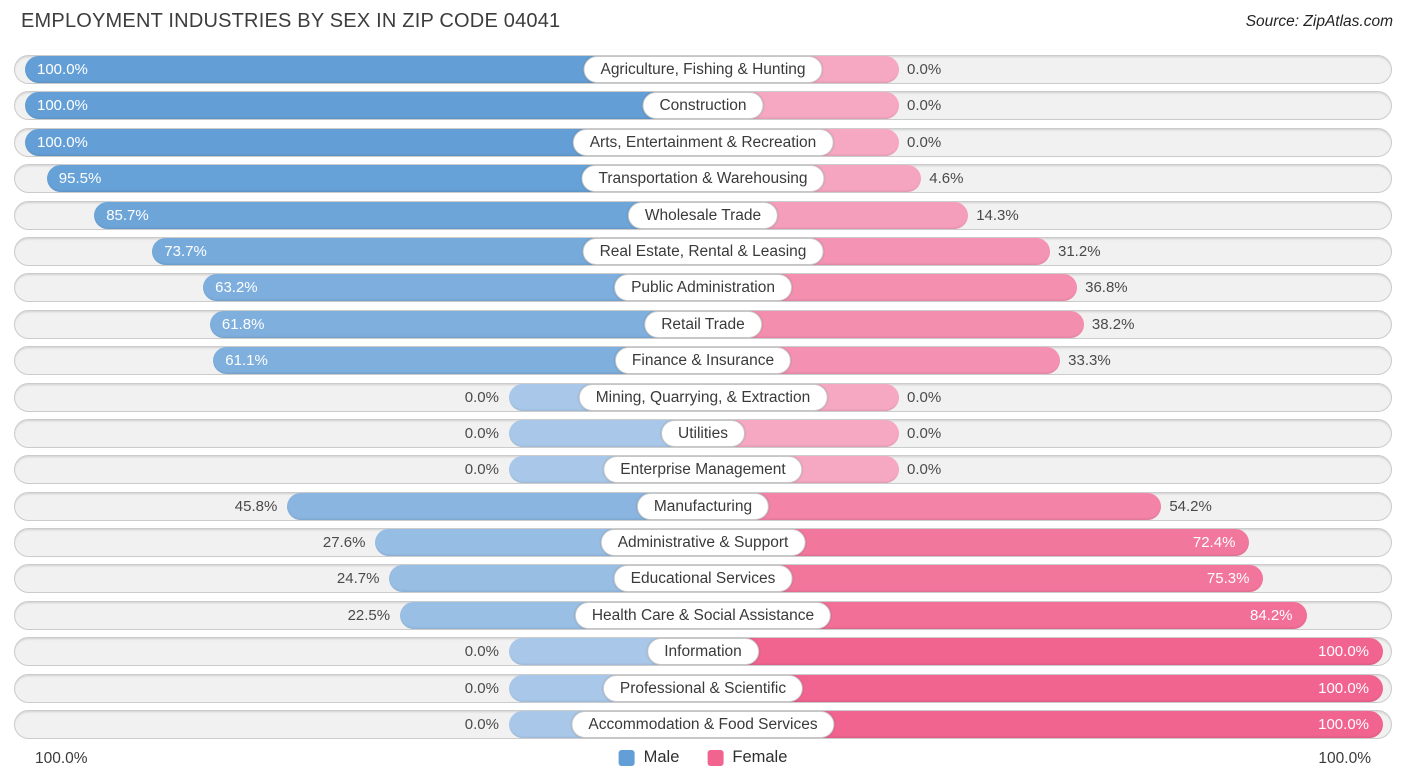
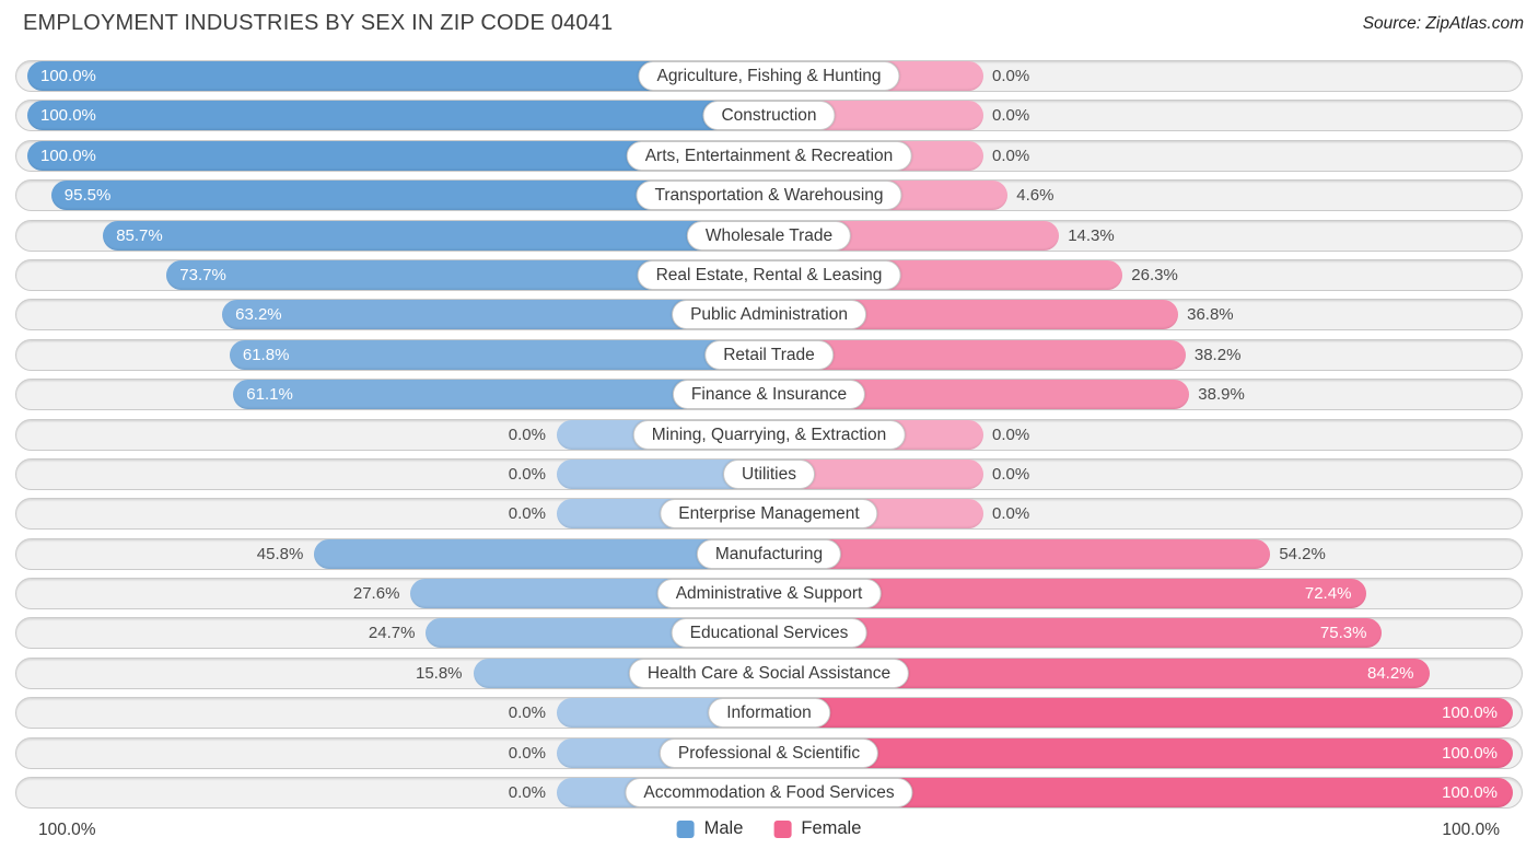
Female/Real Estate, Rental & Leasing: 31.2% -> 26.3%
Female/Finance & Insurance: 33.3% -> 38.9%
Male/Health Care & Social Assistance: 22.5% -> 15.8%
